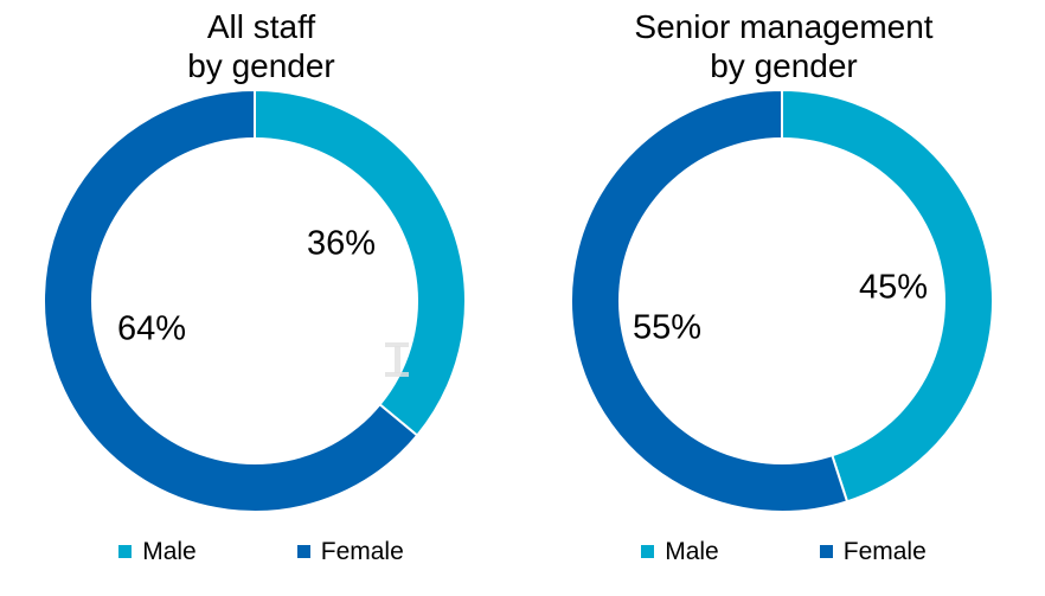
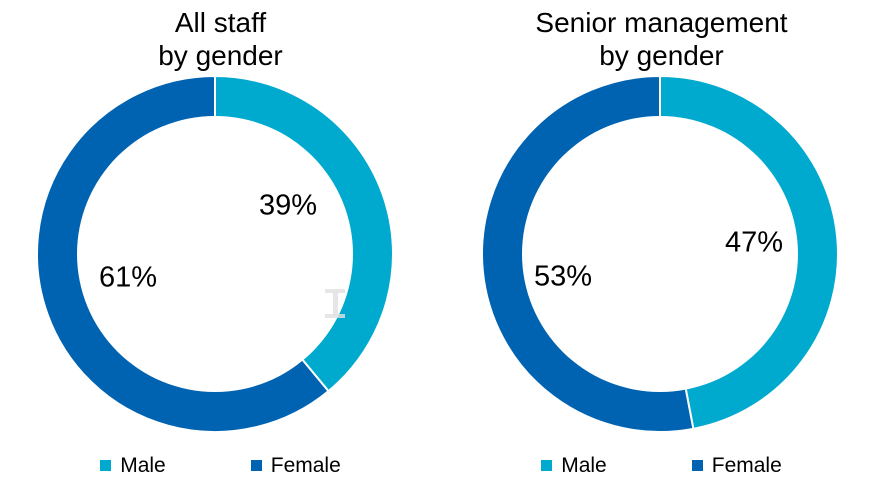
All staff by gender/Male: 36% -> 39%
All staff by gender/Female: 64% -> 61%
Senior management by gender/Male: 45% -> 47%
Senior management by gender/Female: 55% -> 53%
